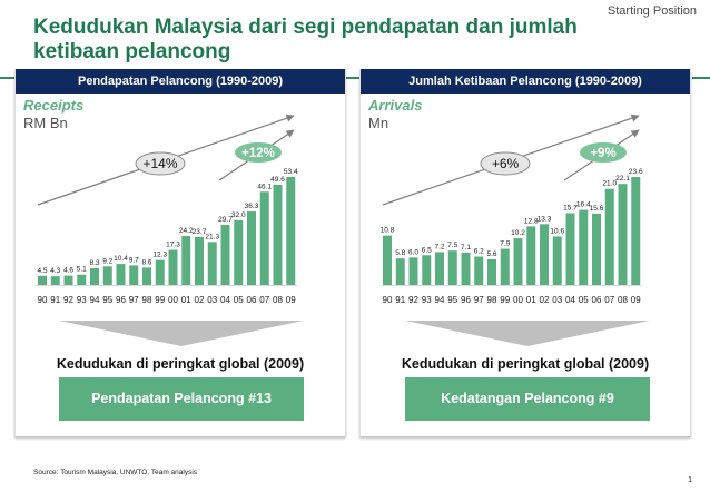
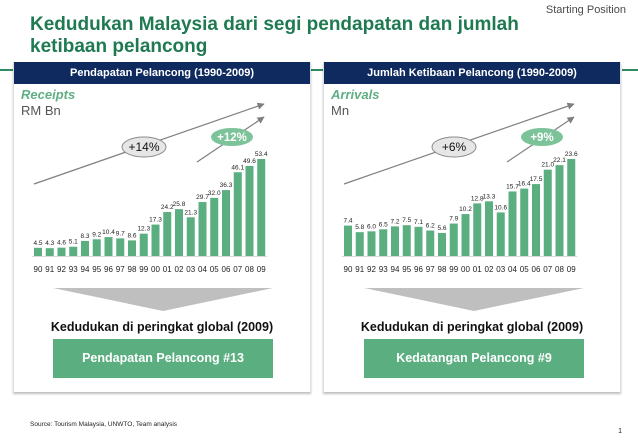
Pendapatan Pelancong (1990-2009)/02: 23.7 -> 25.8
Jumlah Ketibaan Pelancong (1990-2009)/90: 10.8 -> 7.4
Jumlah Ketibaan Pelancong (1990-2009)/06: 15.6 -> 17.5
